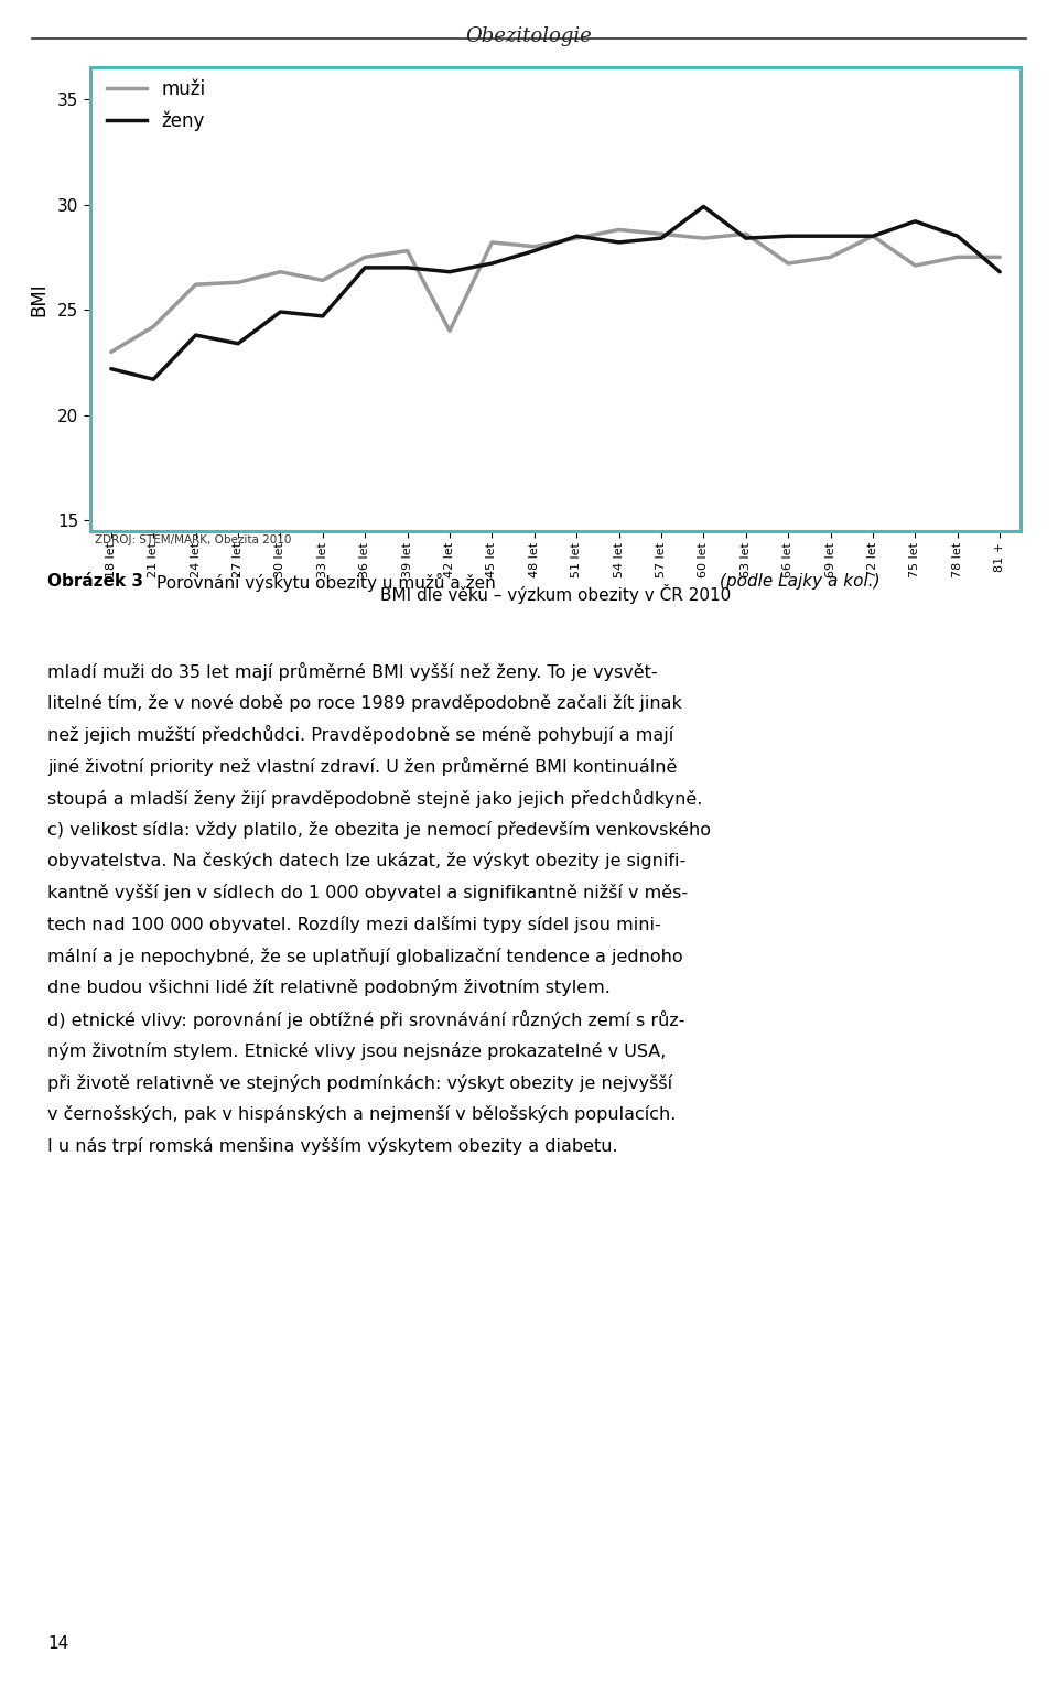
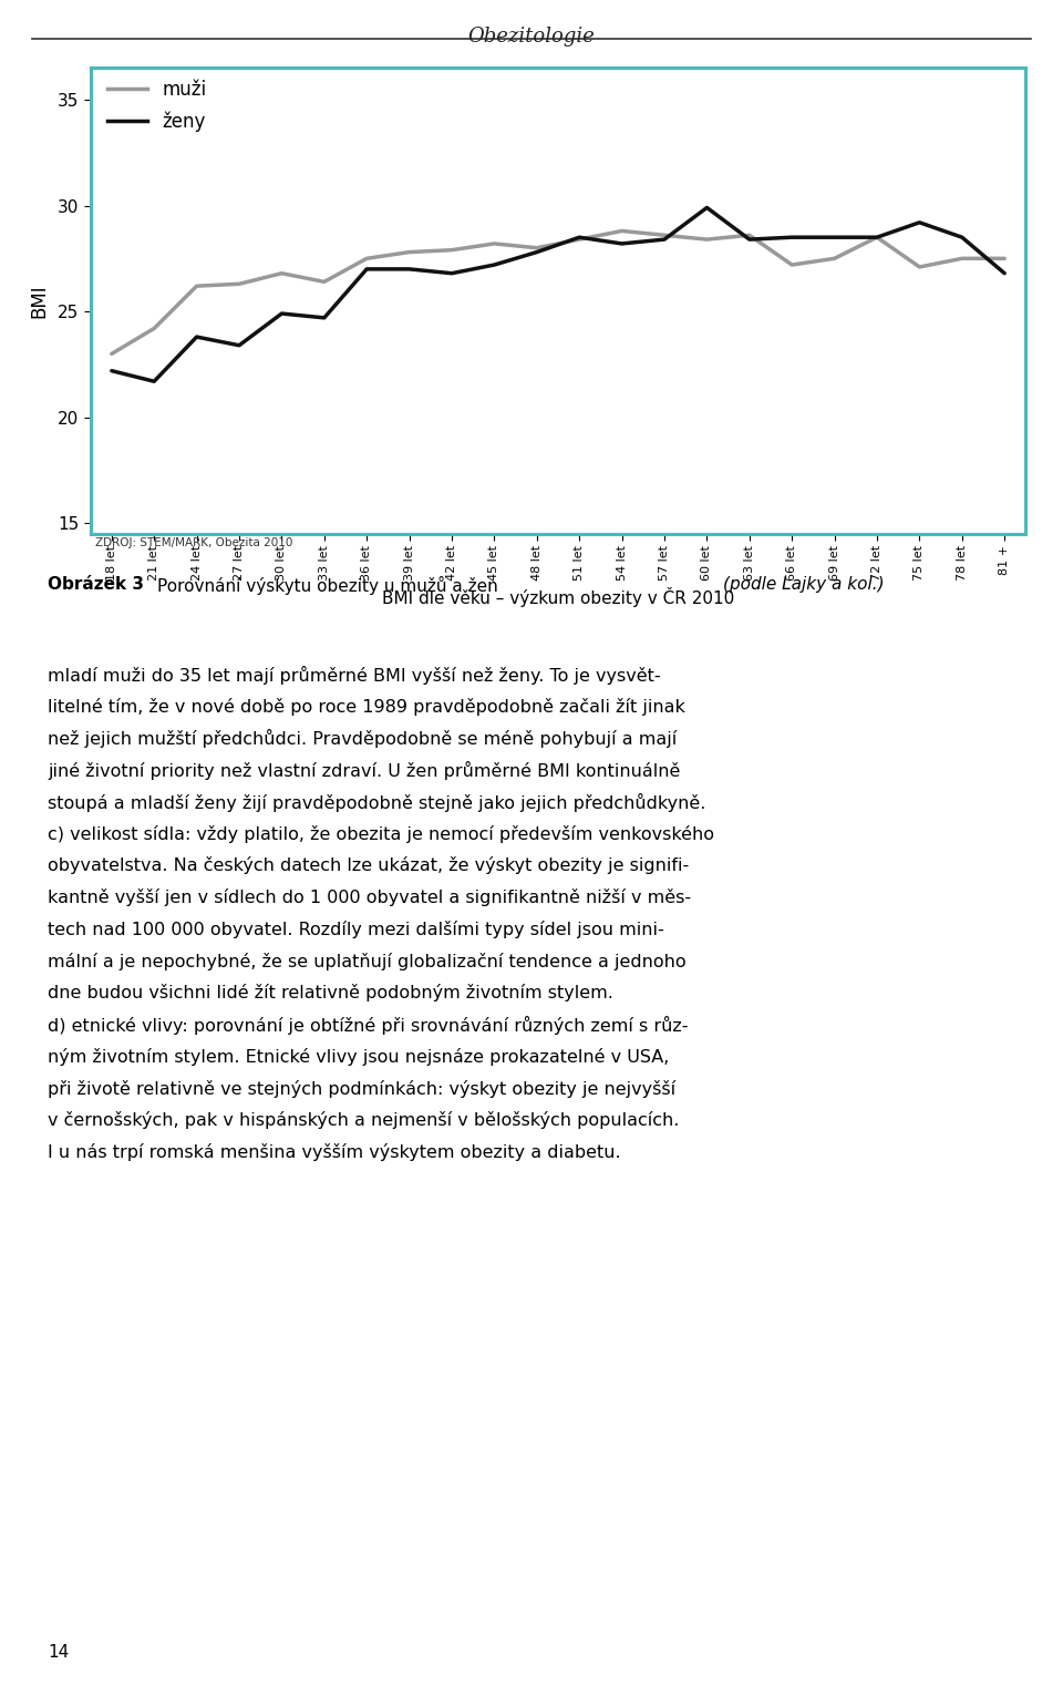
muži/42 let: 24.0 -> 27.9
